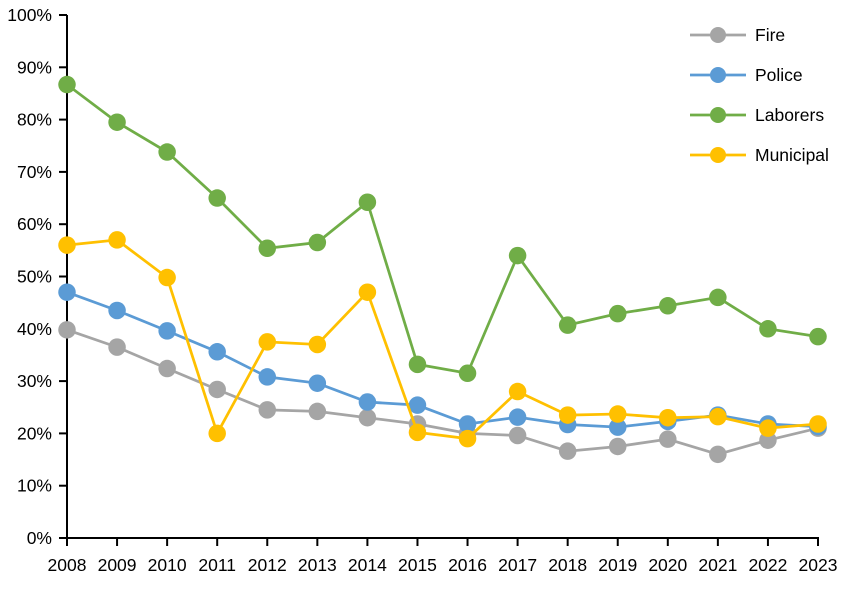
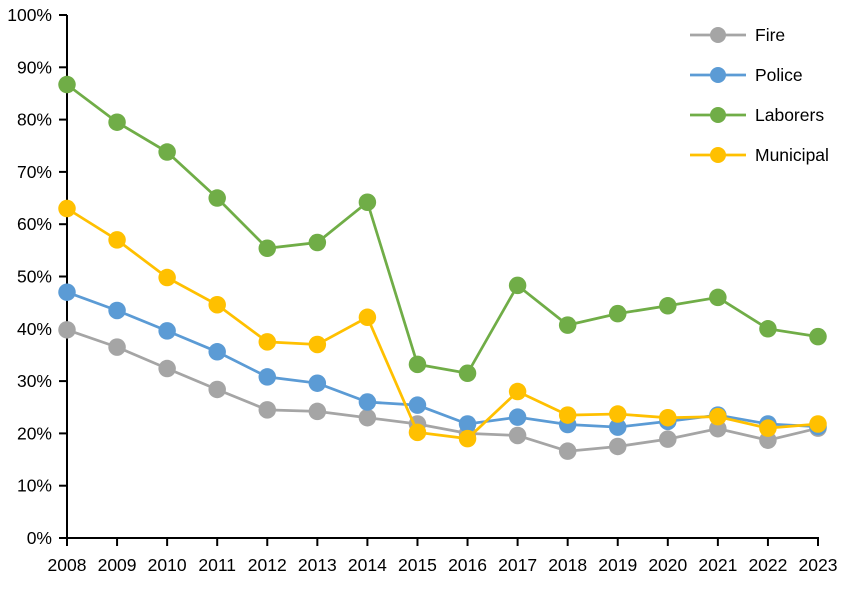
Municipal/2008: 56% -> 63%
Municipal/2011: 20% -> 45%
Municipal/2014: 47% -> 42%
Laborers/2017: 54% -> 48%
Fire/2021: 16% -> 21%
